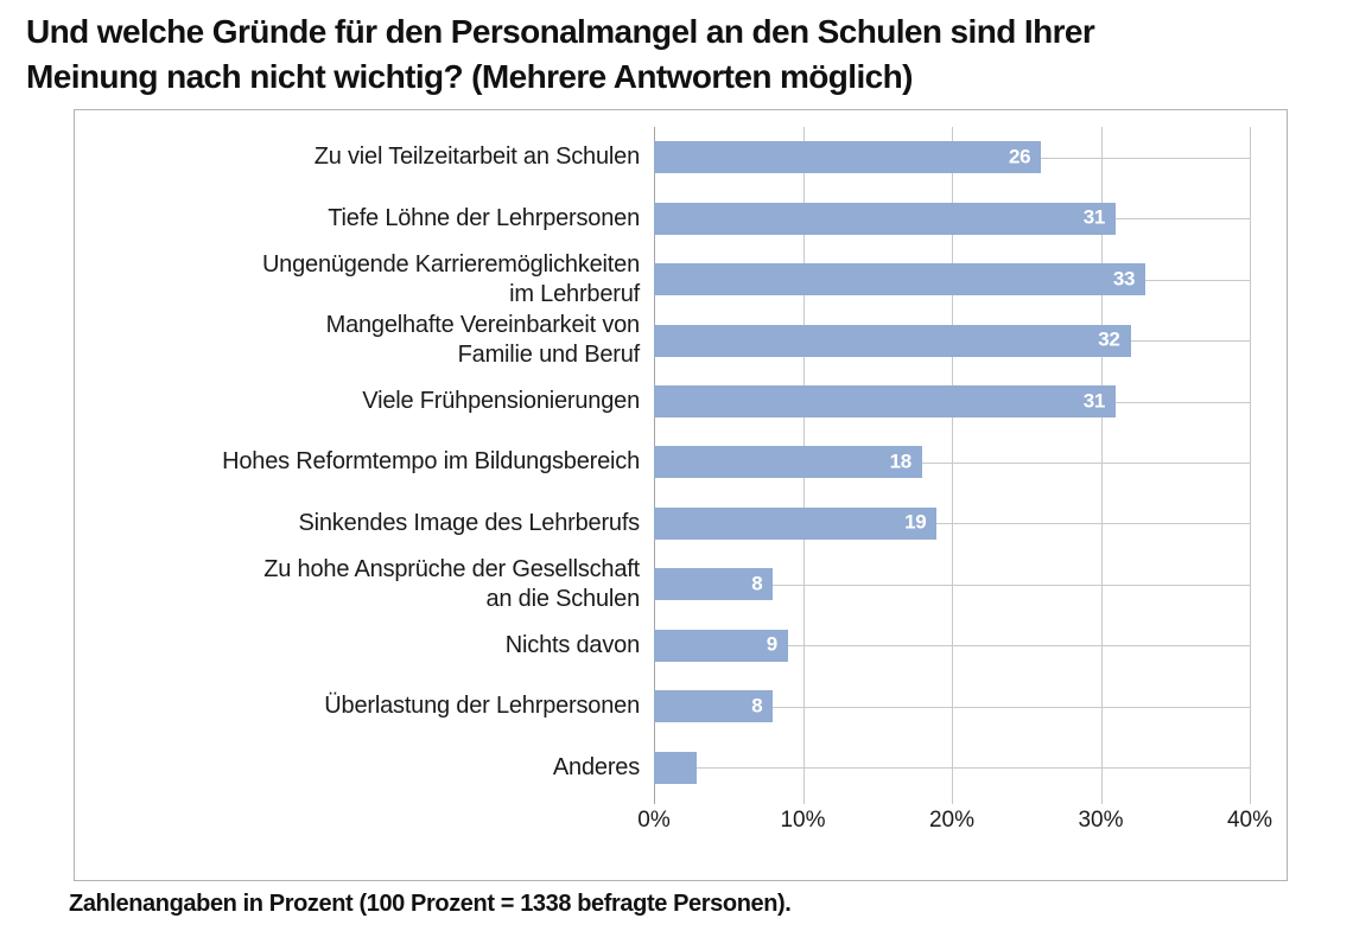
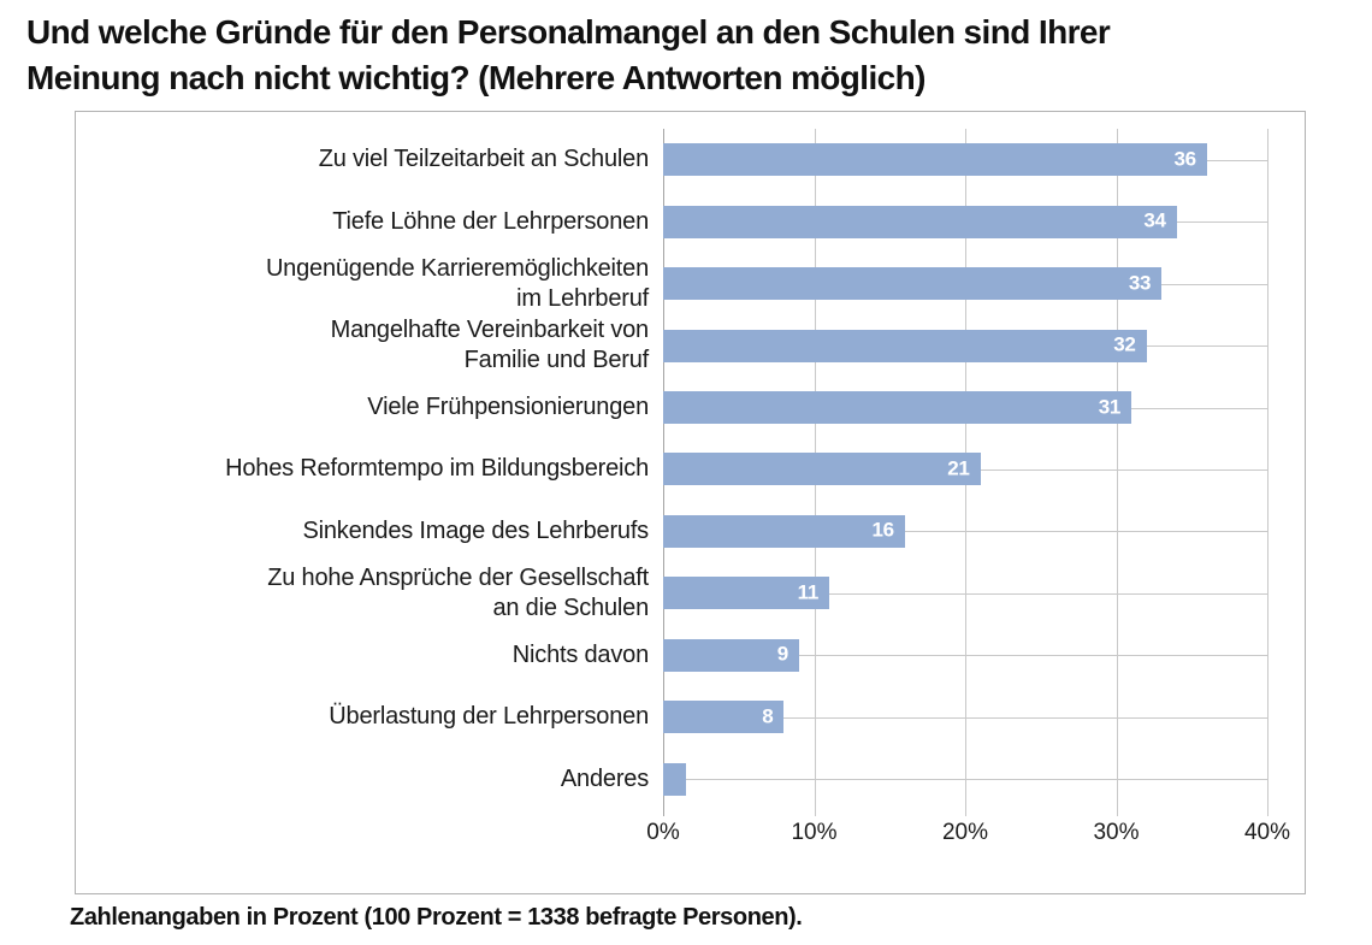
Zu viel Teilzeitarbeit an Schulen: 26 -> 36
Tiefe Löhne der Lehrpersonen: 31 -> 34
Hohes Reformtempo im Bildungsbereich: 18 -> 21
Sinkendes Image des Lehrberufs: 19 -> 16
Zu hohe Ansprüche der Gesellschaft an die Schulen: 8 -> 11
Anderes: 2.9% -> 1.5%
